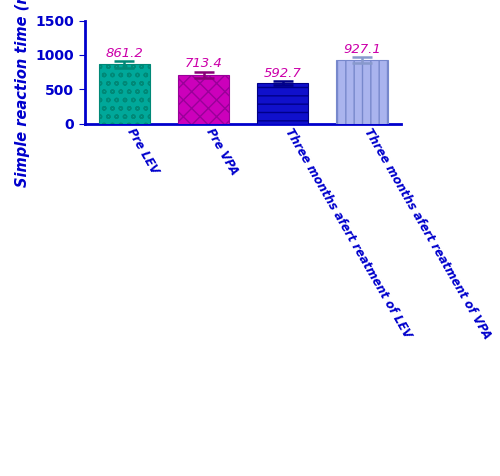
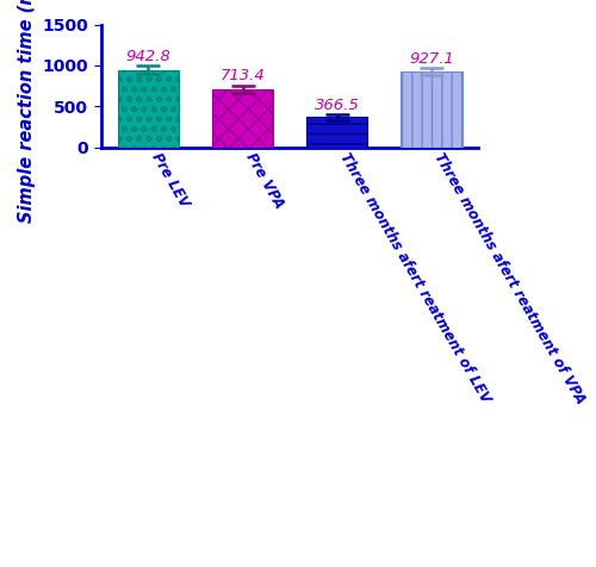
Pre LEV: 861.2 -> 942.8
Three months afert reatment of LEV: 592.7 -> 366.5
